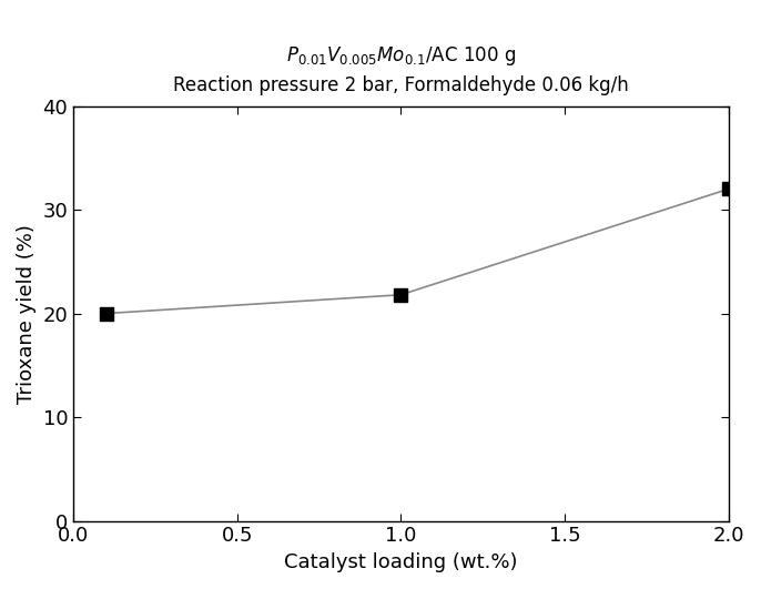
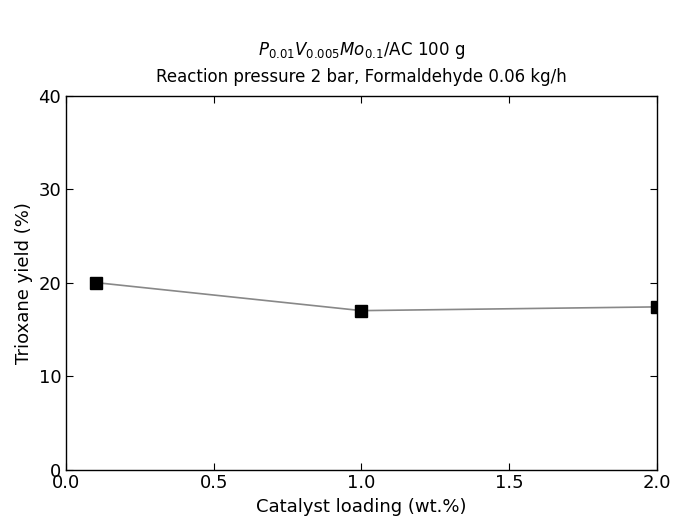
1.0: 21.8 -> 17.0
2.0: 32.0 -> 17.4
